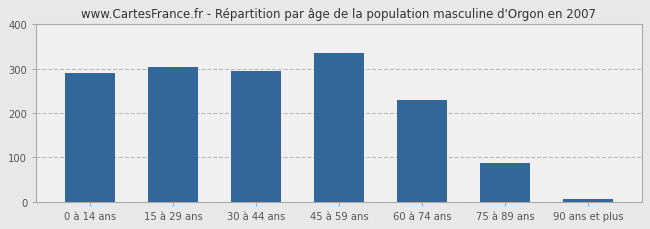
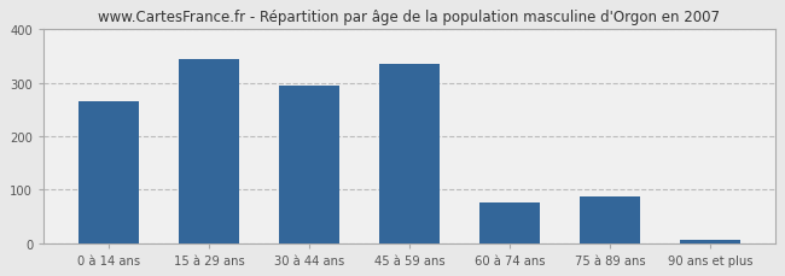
0 à 14 ans: 290 -> 265
15 à 29 ans: 303 -> 345
60 à 74 ans: 230 -> 75
